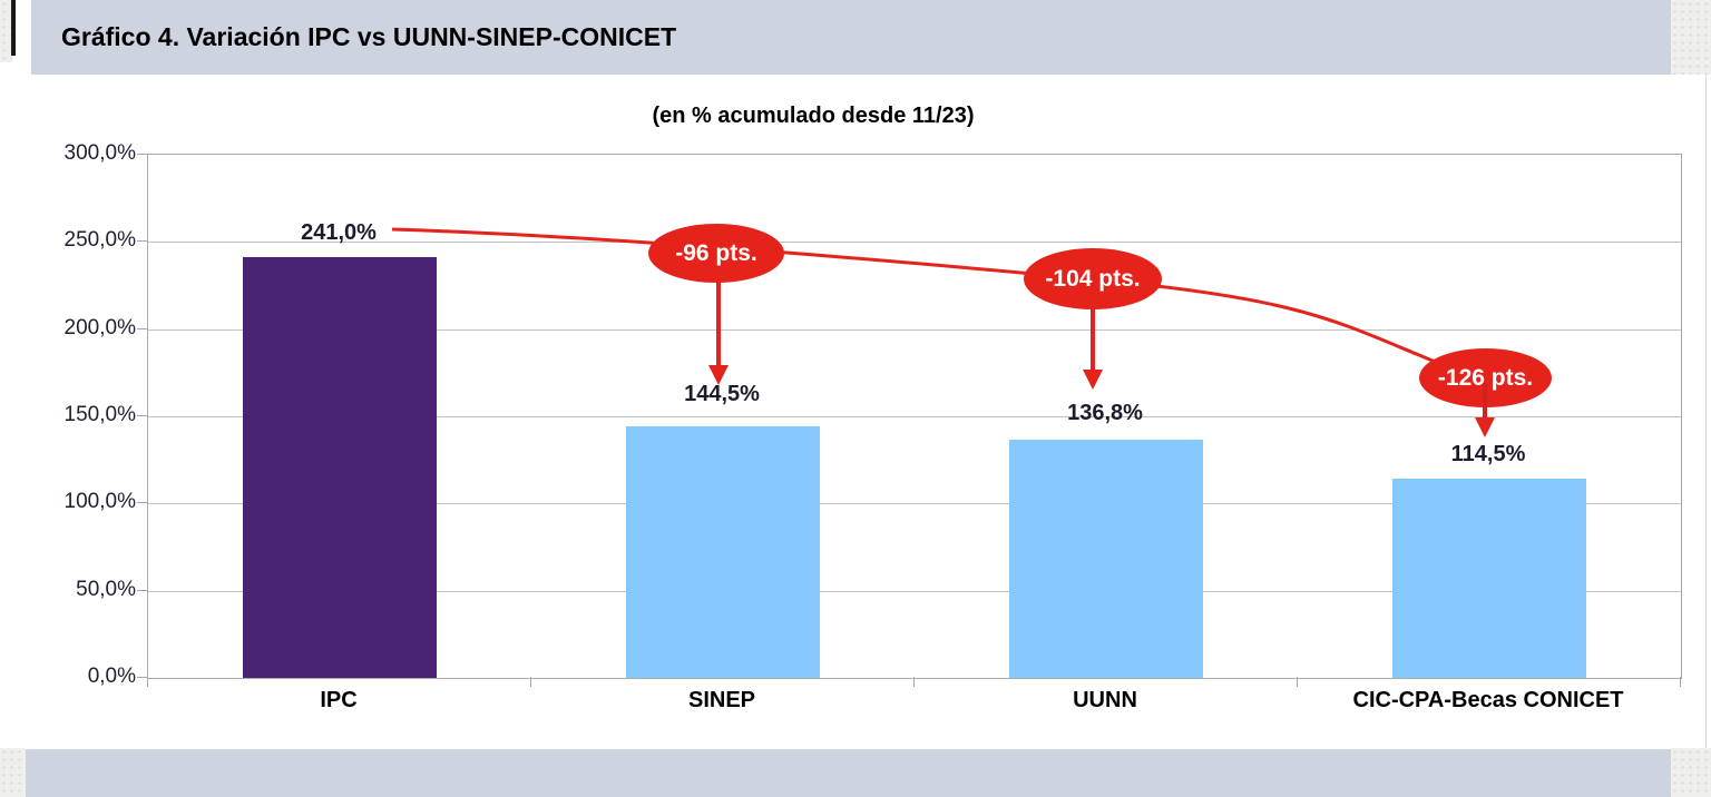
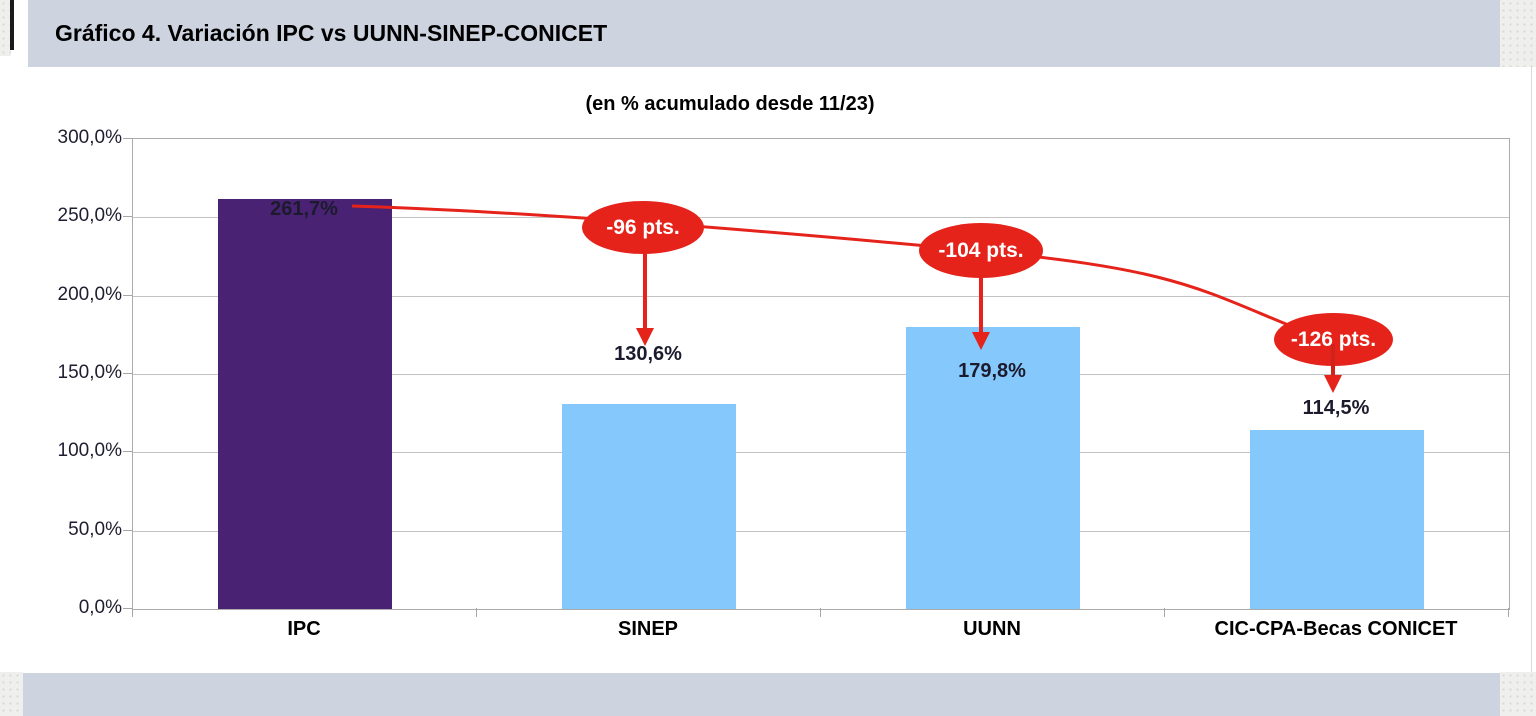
IPC: 241,0% -> 261,7%
SINEP: 144,5% -> 130,6%
UUNN: 136,8% -> 179,8%
